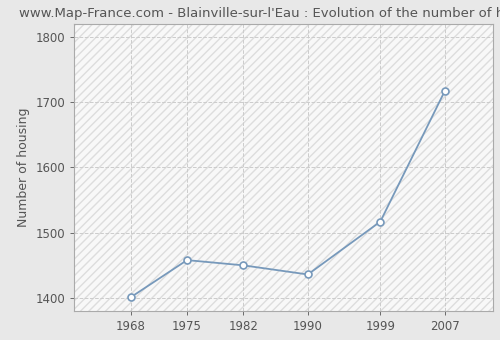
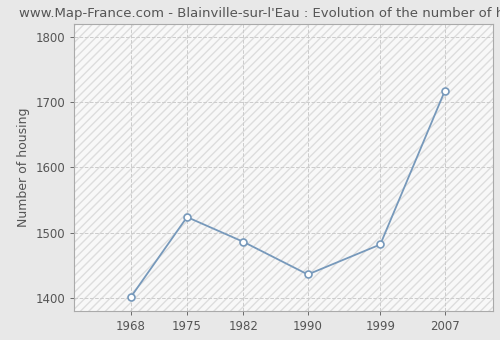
1975: 1458 -> 1524
1982: 1450 -> 1486
1999: 1517 -> 1482
